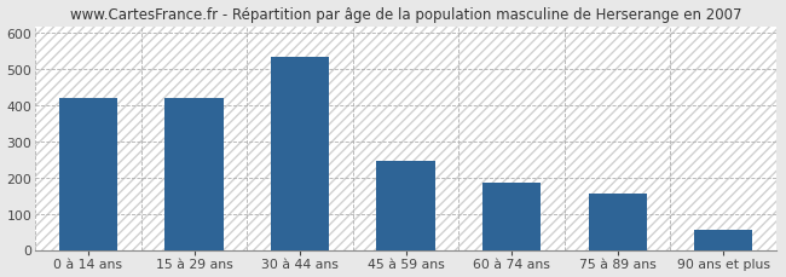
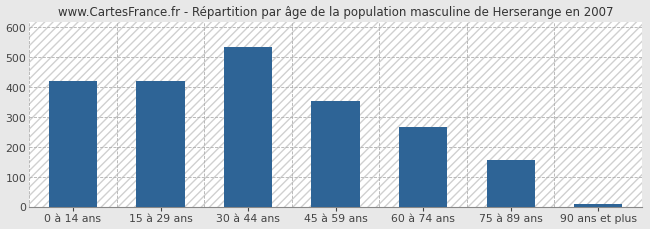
45 à 59 ans: 245 -> 355
60 à 74 ans: 185 -> 267
90 ans et plus: 55 -> 10
